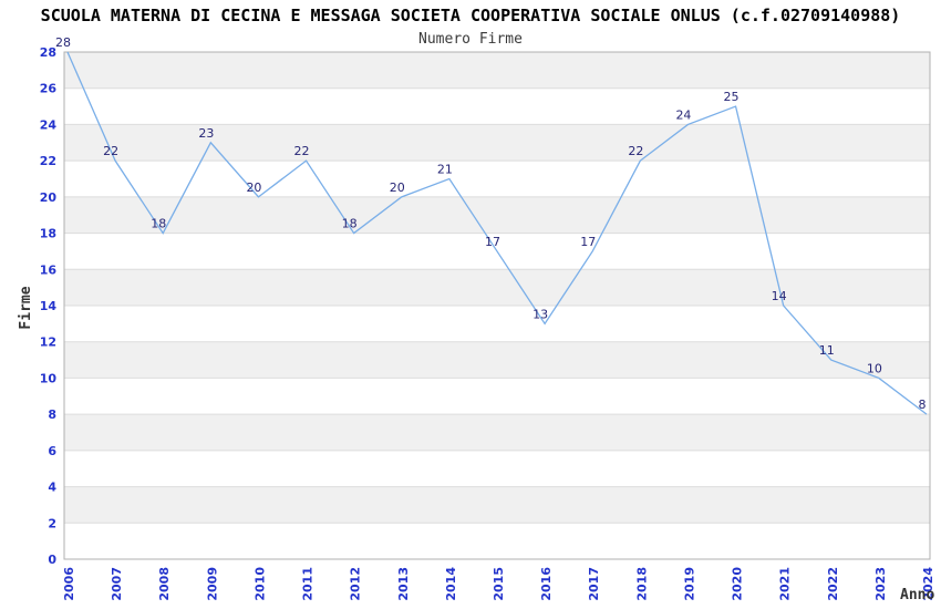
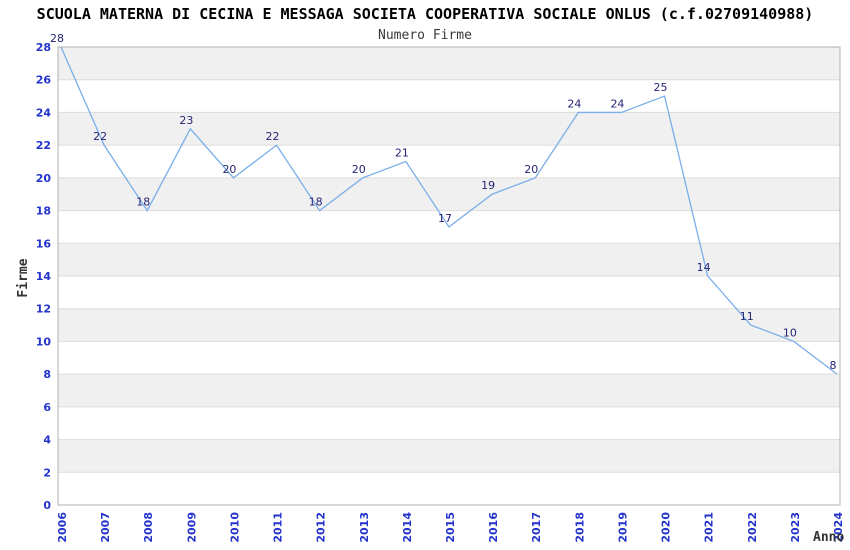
2016: 13 -> 19
2017: 17 -> 20
2018: 22 -> 24
